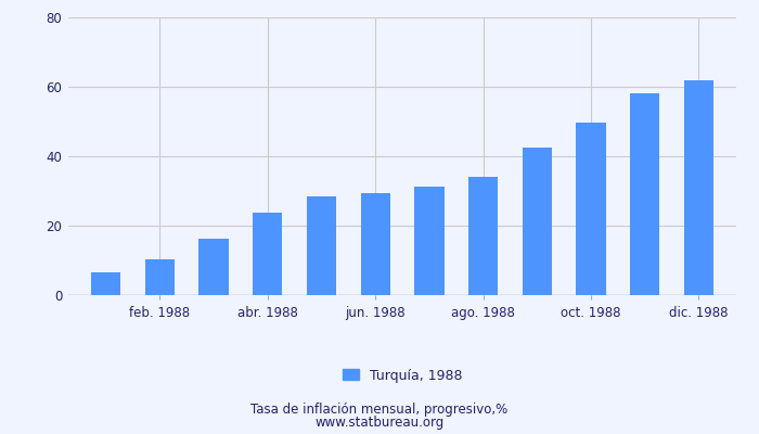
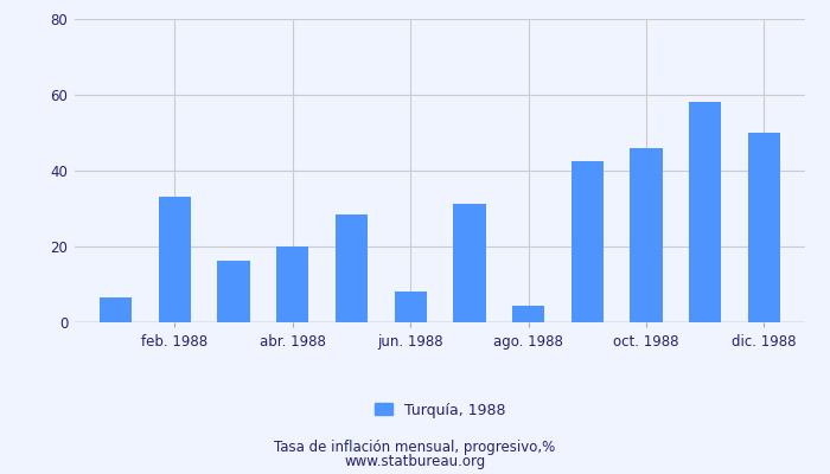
feb. 1988: 10.3 -> 33.0
abr. 1988: 23.7 -> 20.0
jun. 1988: 29.4 -> 8.0
ago. 1988: 34.2 -> 4.5
oct. 1988: 49.7 -> 46.0
dic. 1988: 62.0 -> 50.0
